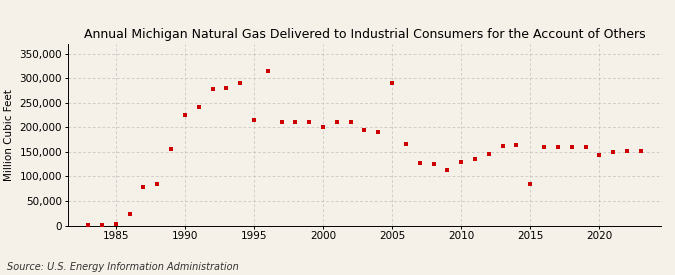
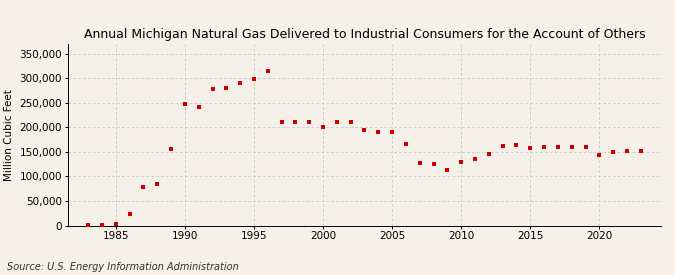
1990: 225,000 -> 248,000
1995: 215,000 -> 298,000
2005: 290,000 -> 190,000
2015: 85,000 -> 158,000
